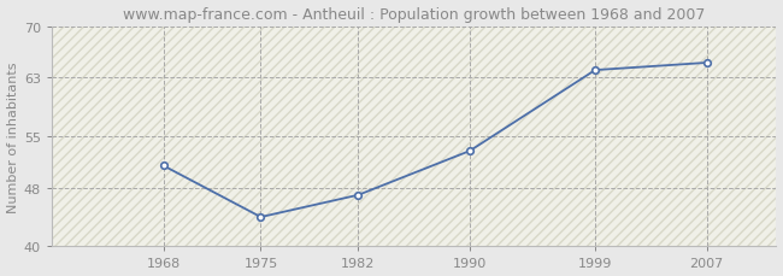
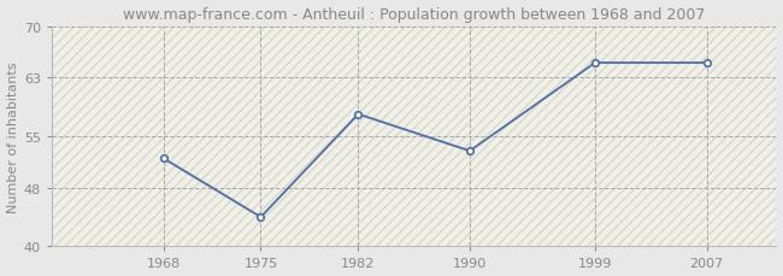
1968: 51 -> 52
1982: 47 -> 58
1999: 64 -> 65
